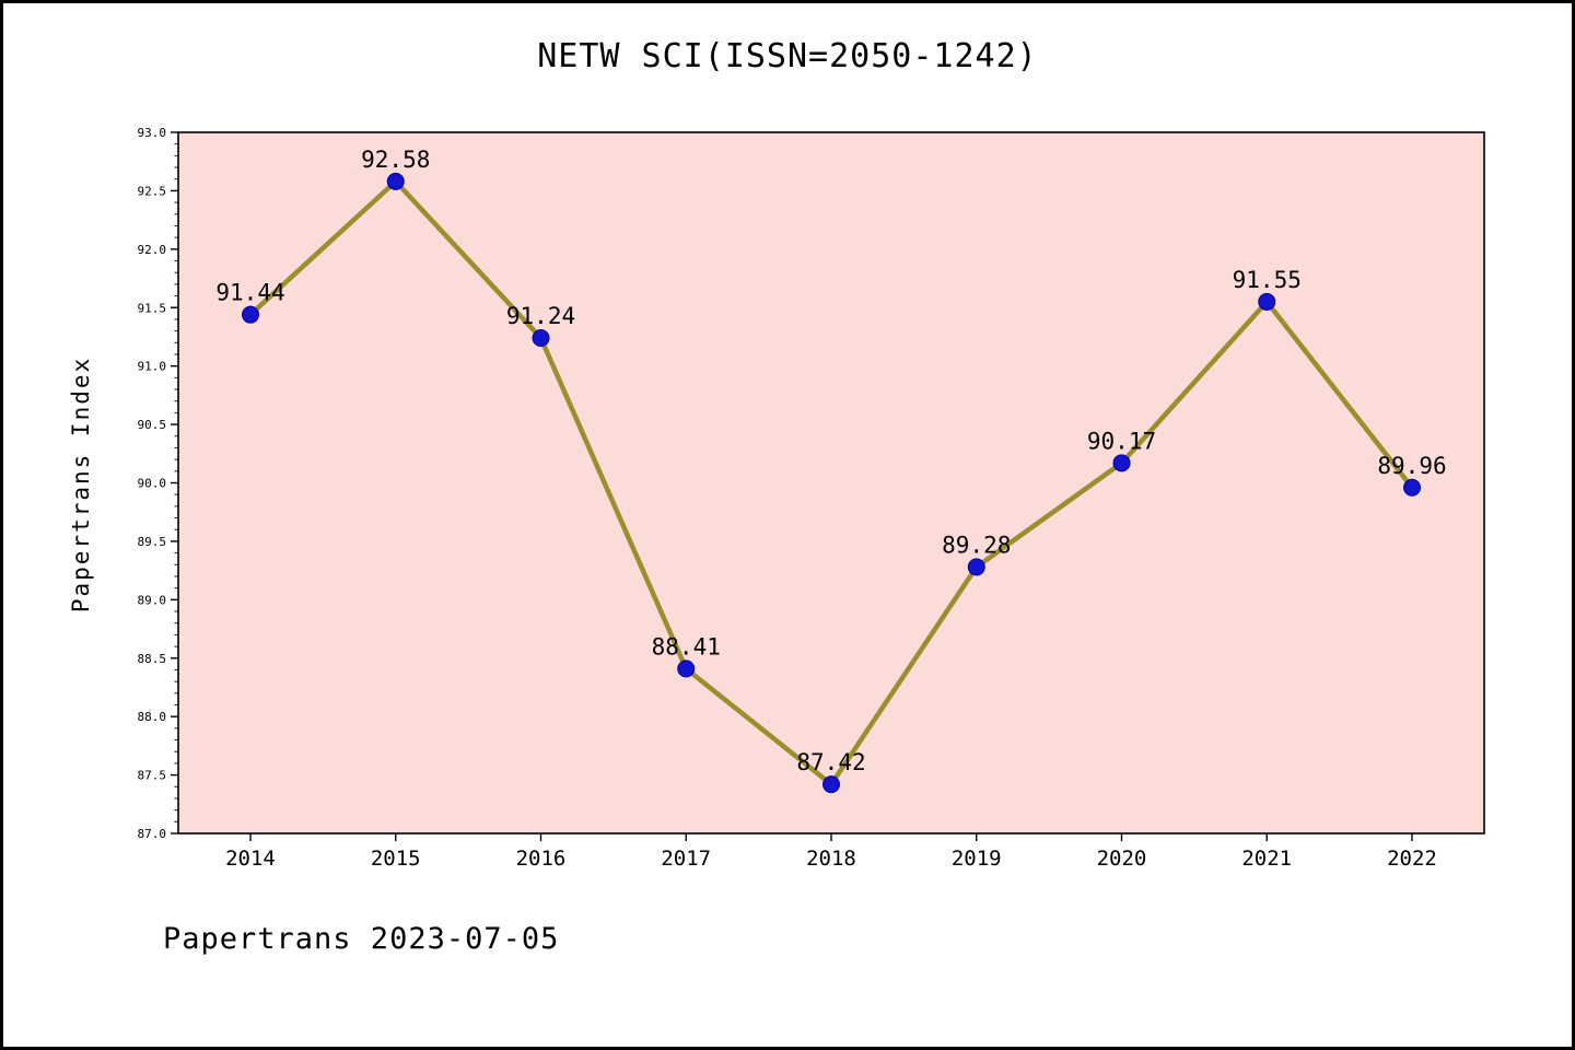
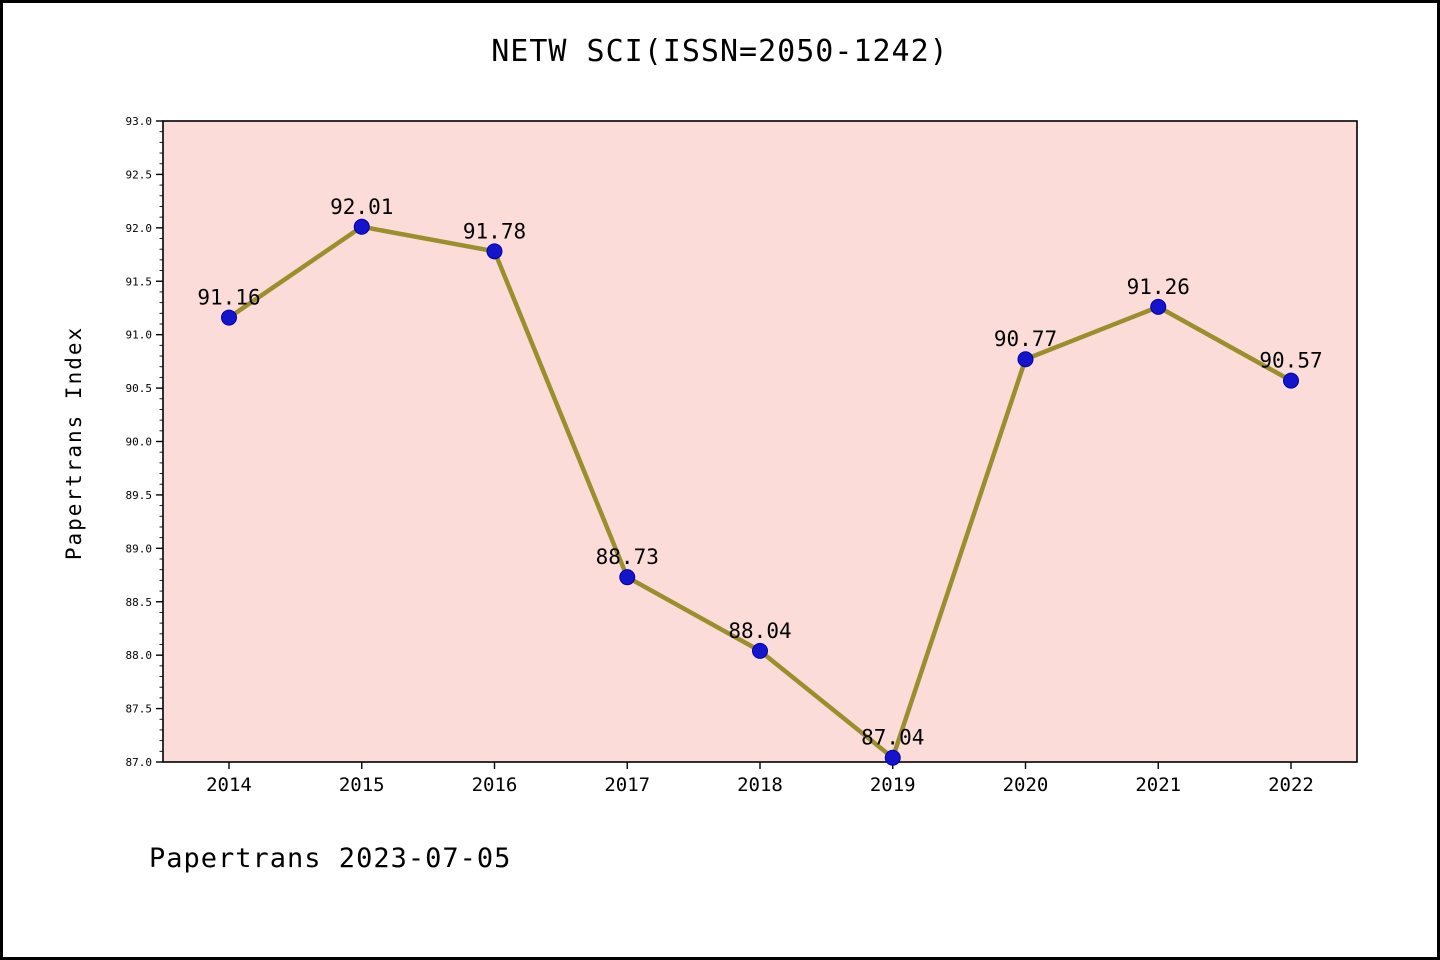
2014: 91.44 -> 91.16
2015: 92.58 -> 92.01
2016: 91.24 -> 91.78
2017: 88.41 -> 88.73
2018: 87.42 -> 88.04
2019: 89.28 -> 87.04
2020: 90.17 -> 90.77
2021: 91.55 -> 91.26
2022: 89.96 -> 90.57
